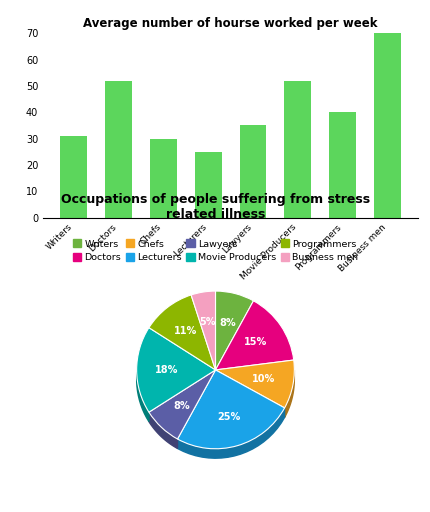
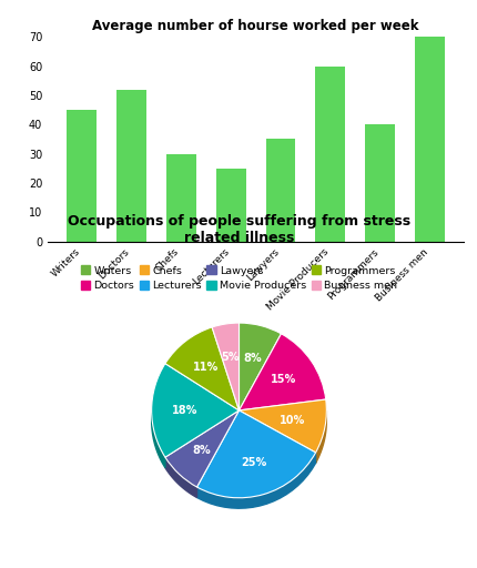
Writers: 31 -> 45
Movie Producers: 52 -> 60
